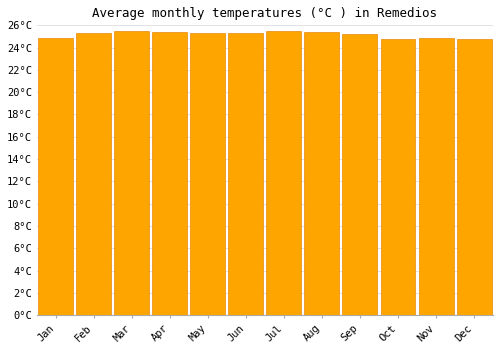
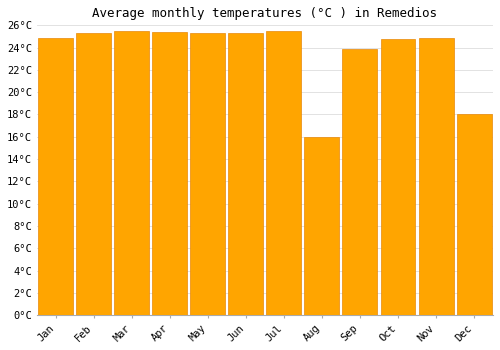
Aug: 25.4°C -> 16.0°C
Sep: 25.2°C -> 23.9°C
Dec: 24.8°C -> 18.0°C
